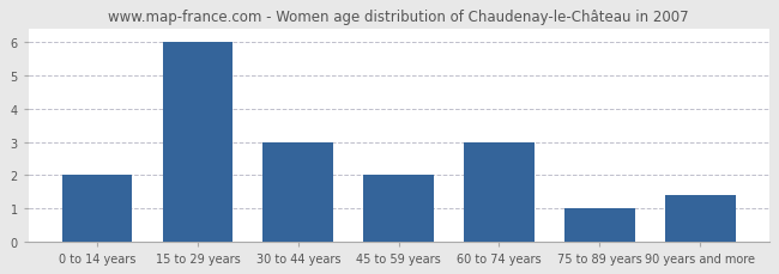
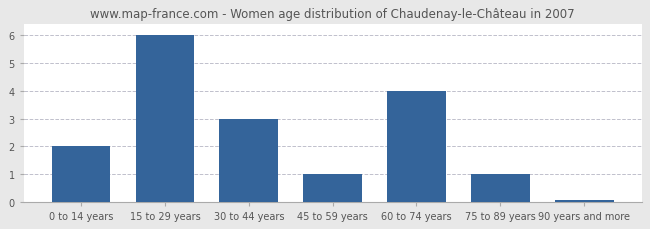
45 to 59 years: 2.00 -> 1.00
60 to 74 years: 3.00 -> 4.00
90 years and more: 1.40 -> 0.05
